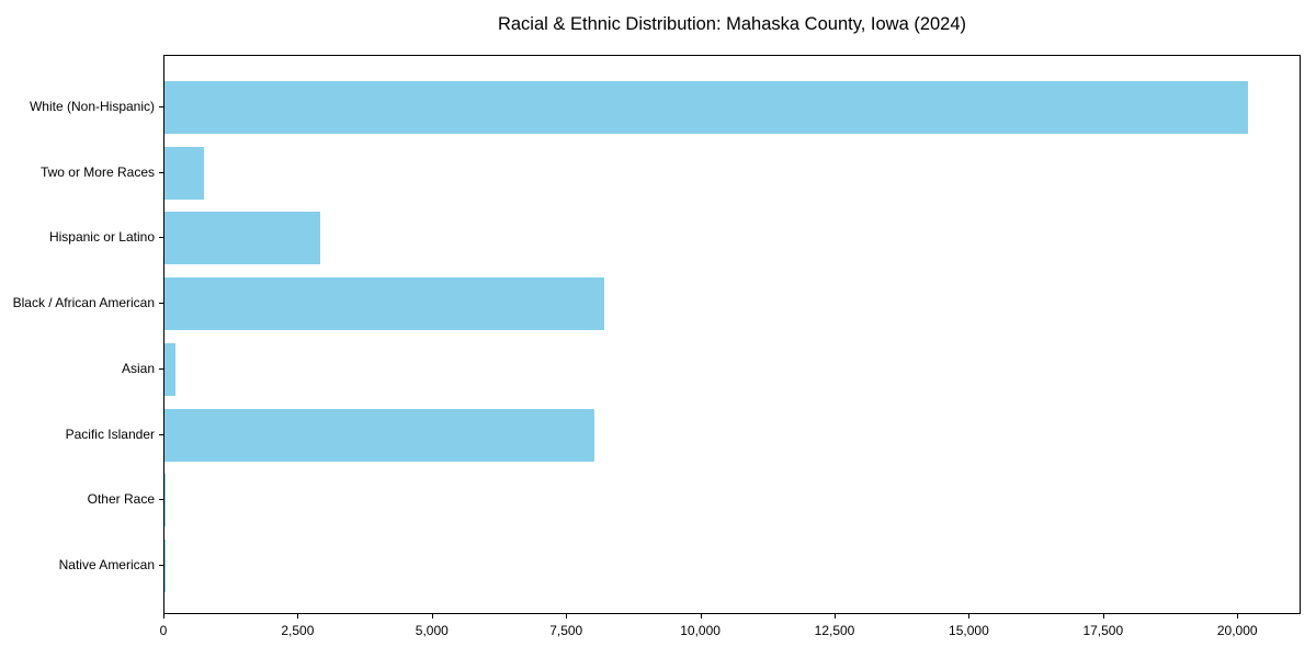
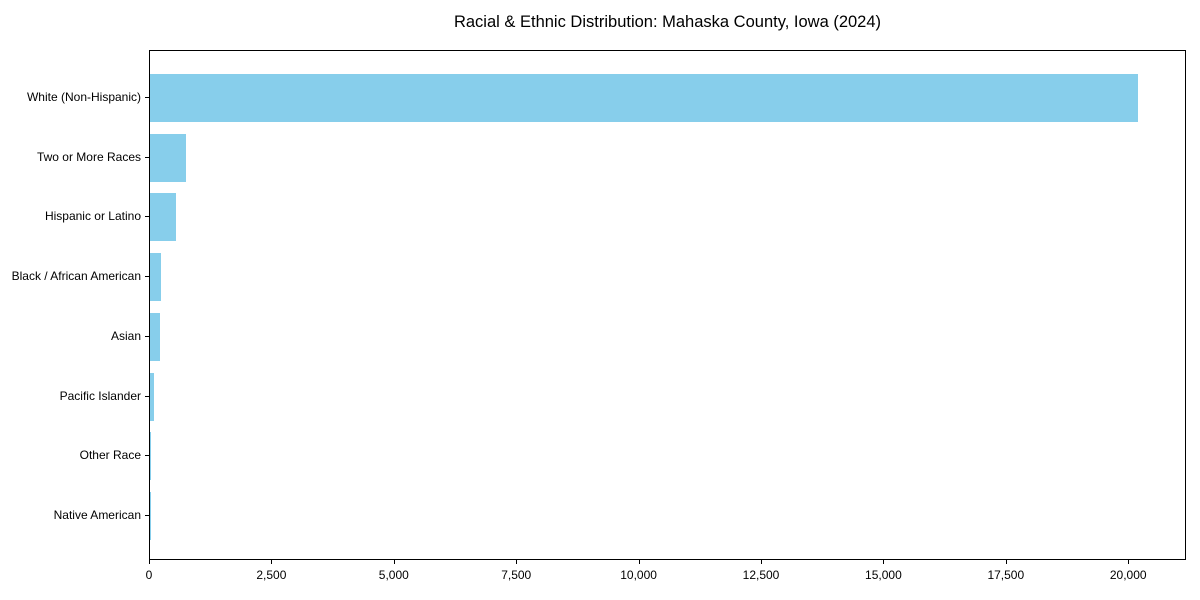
Hispanic or Latino: 2900 -> 500
Black / African American: 8200 -> 200
Pacific Islander: 8000 -> 100
